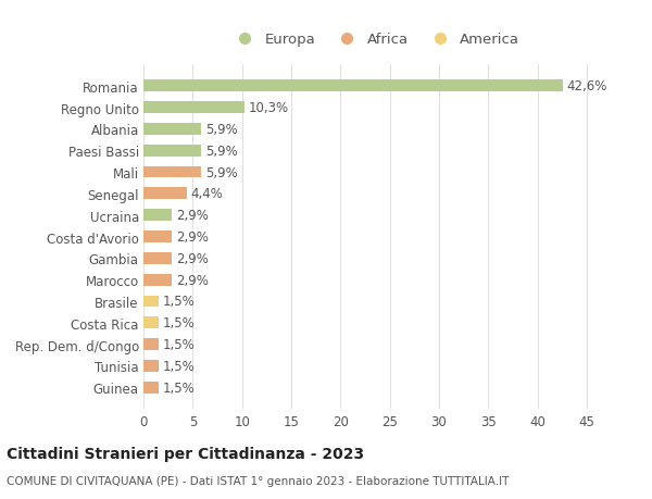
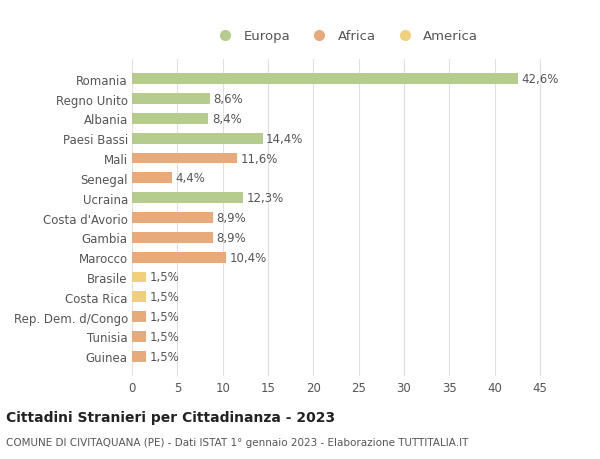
Regno Unito: 10,3% -> 8,6%
Albania: 5,9% -> 8,4%
Paesi Bassi: 5,9% -> 14,4%
Mali: 5,9% -> 11,6%
Ucraina: 2,9% -> 12,3%
Costa d'Avorio: 2,9% -> 8,9%
Gambia: 2,9% -> 8,9%
Marocco: 2,9% -> 10,4%
